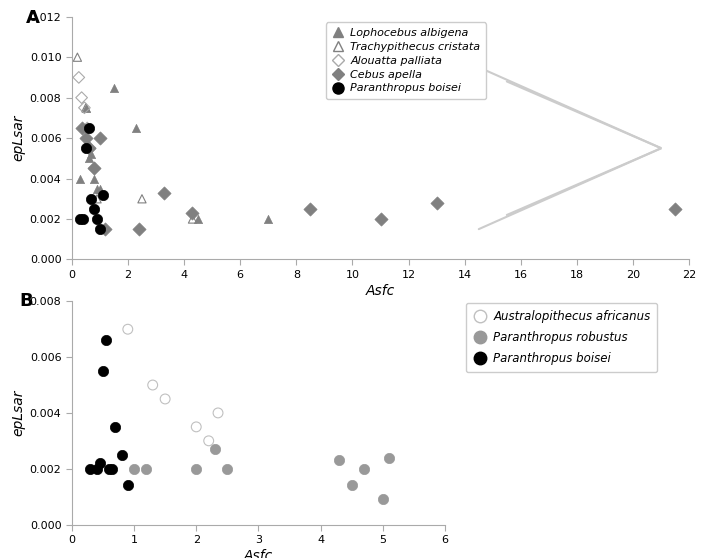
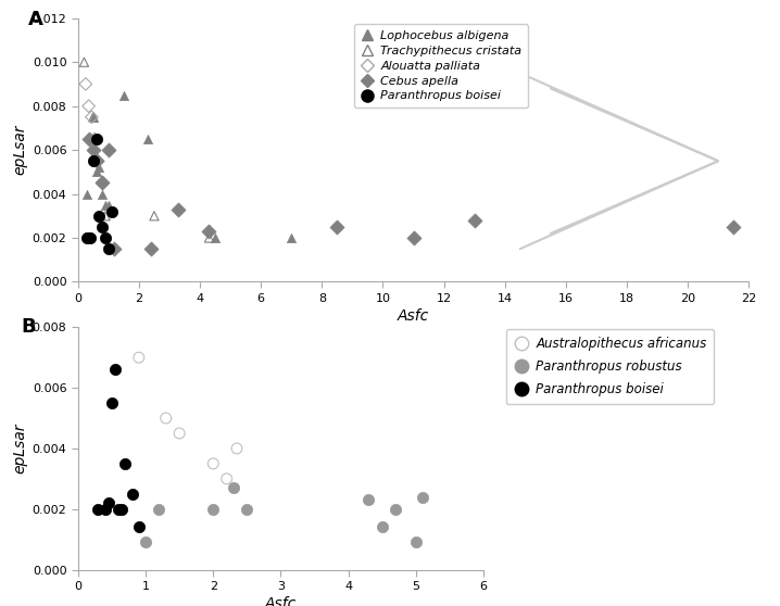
Paranthropus robustus/1: 0.0020 -> 0.0009
